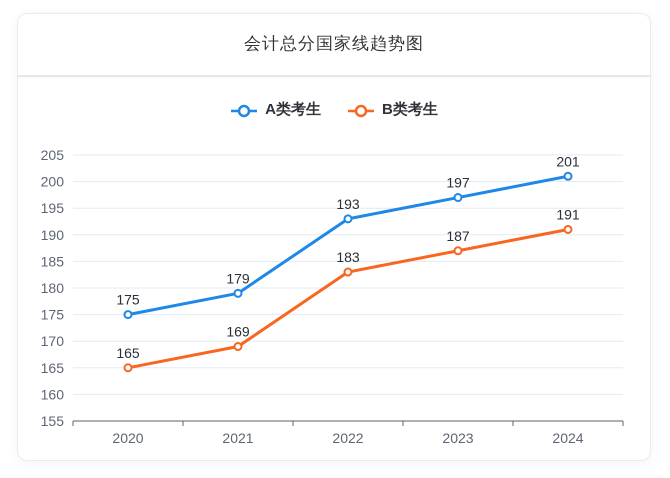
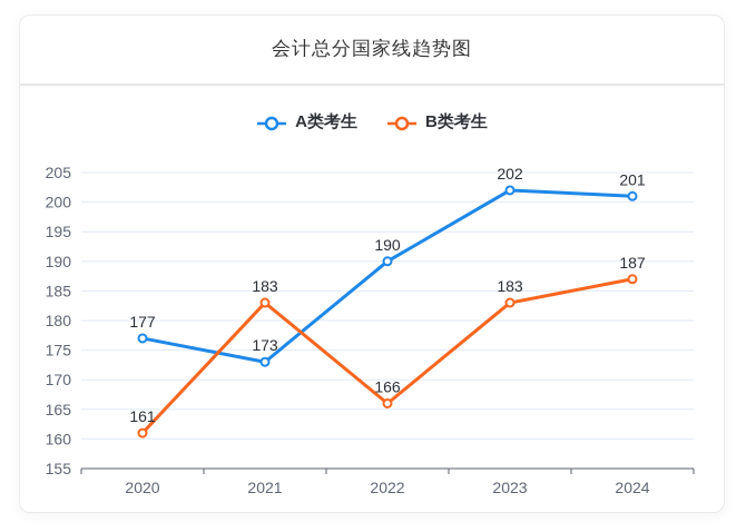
A类考生/2020: 175 -> 177
B类考生/2020: 165 -> 161
A类考生/2021: 179 -> 173
B类考生/2021: 169 -> 183
A类考生/2022: 193 -> 190
B类考生/2022: 183 -> 166
A类考生/2023: 197 -> 202
B类考生/2023: 187 -> 183
B类考生/2024: 191 -> 187
